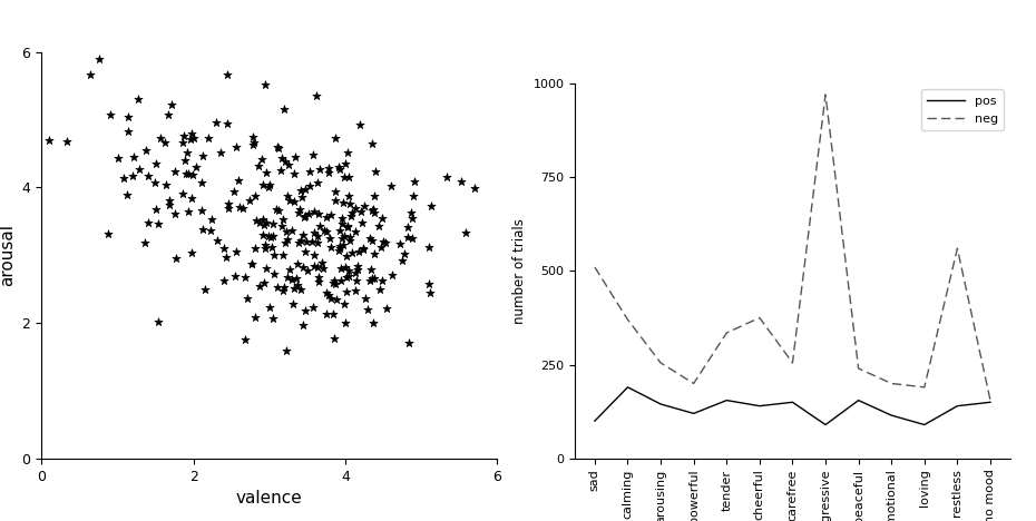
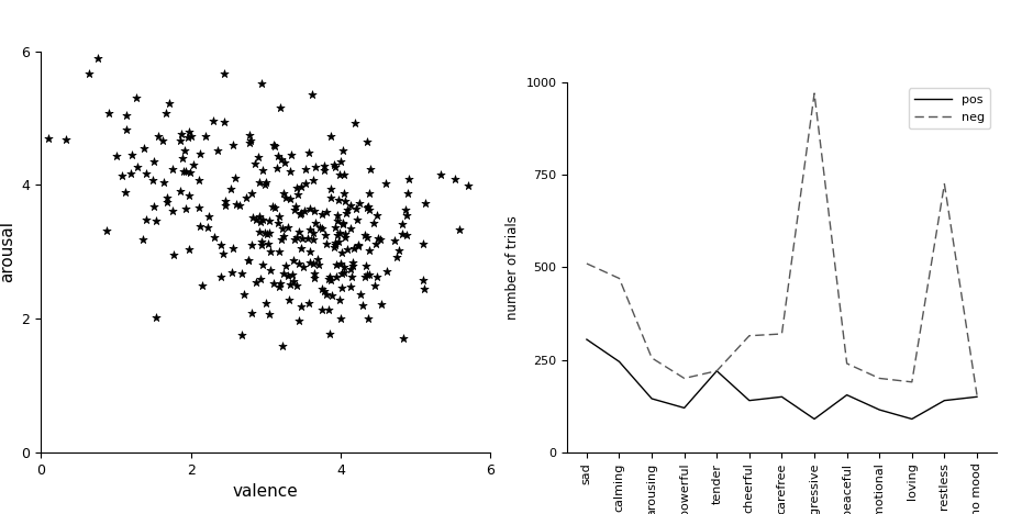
pos/sad: 100 -> 305
pos/calming: 190 -> 245
neg/calming: 370 -> 470
pos/tender: 155 -> 220
neg/tender: 335 -> 220
neg/cheerful: 375 -> 315
neg/carefree: 255 -> 320
neg/restless: 560 -> 725
